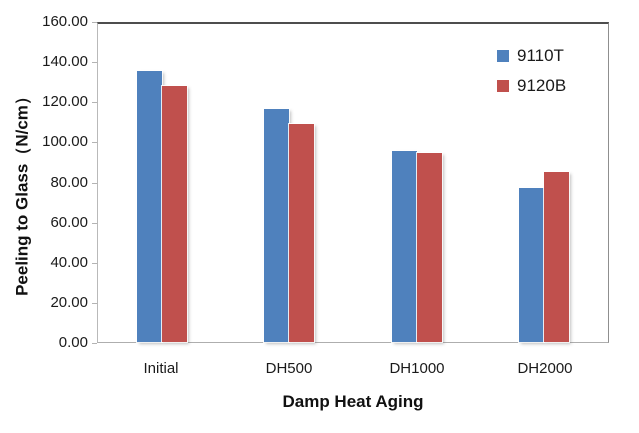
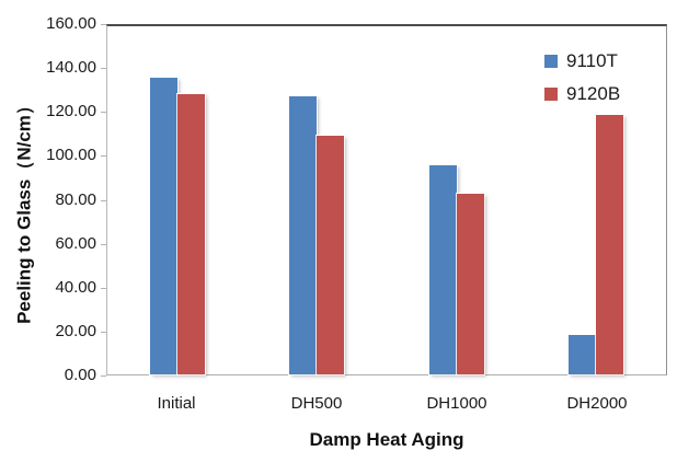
9110T/DH500: 117 -> 128
9120B/DH1000: 95 -> 83
9110T/DH2000: 78 -> 18
9120B/DH2000: 86 -> 119
